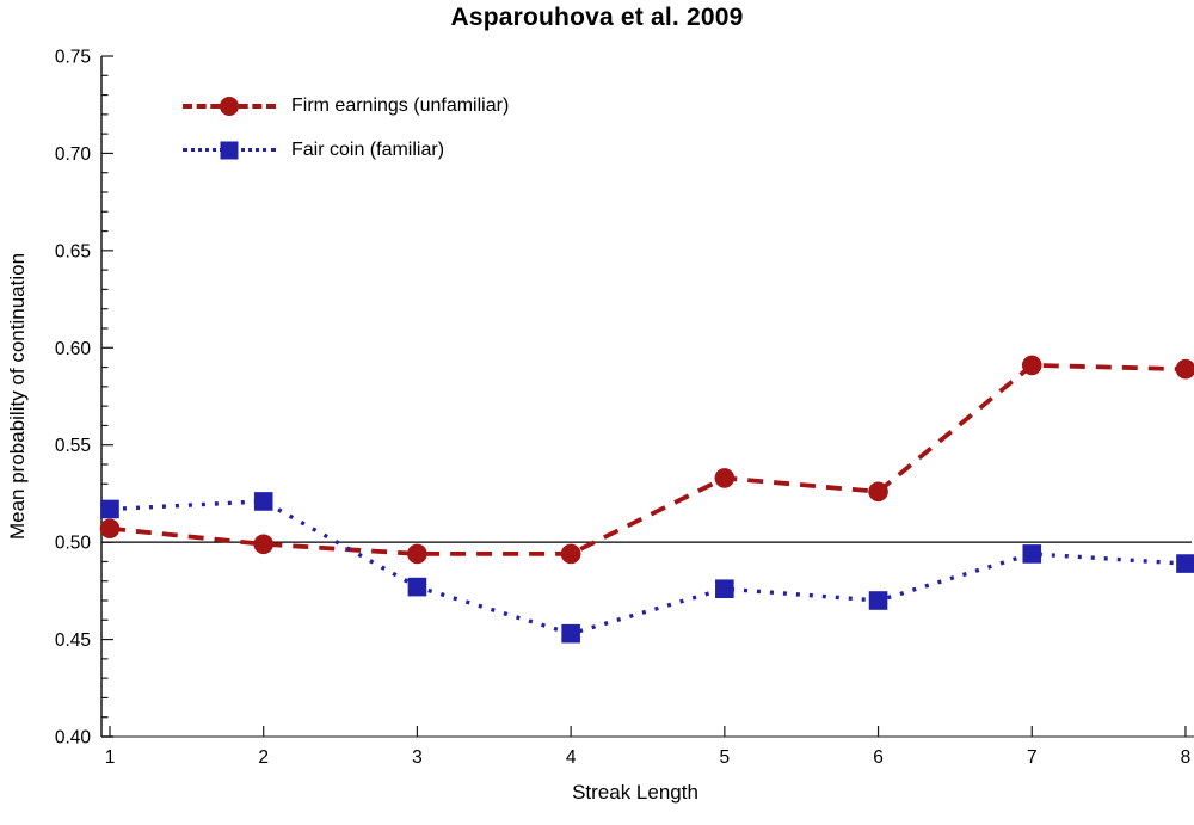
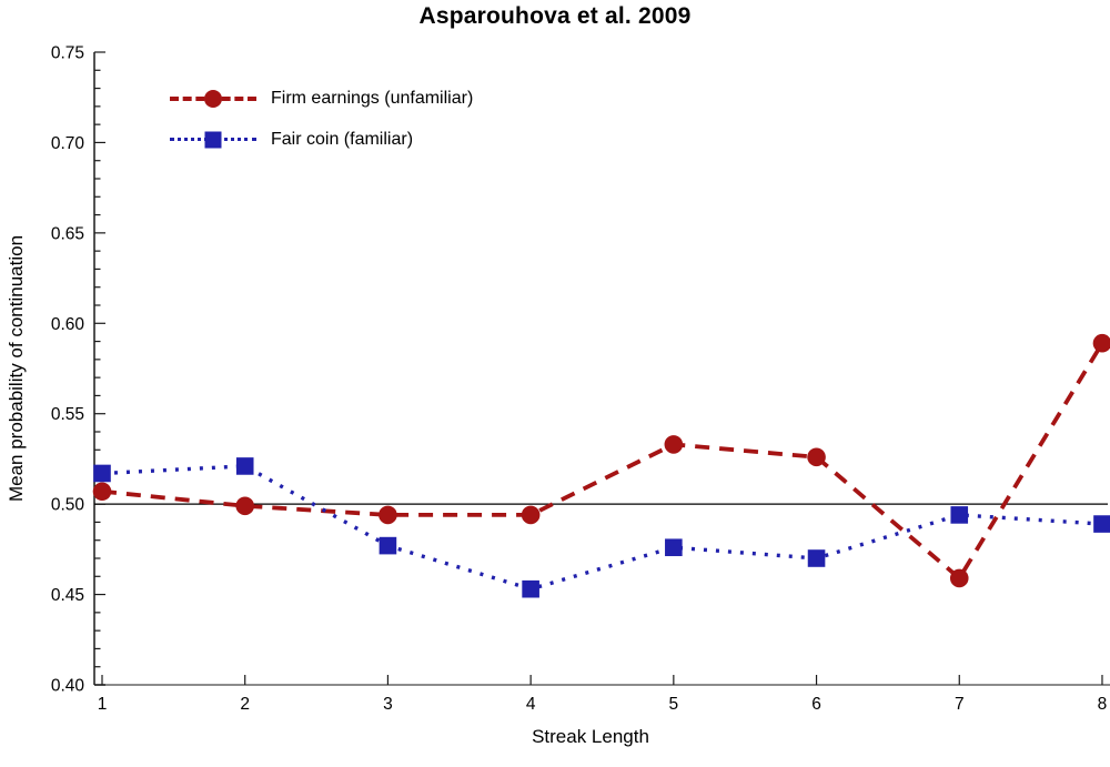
Firm earnings (unfamiliar)/7: 0.591 -> 0.459
